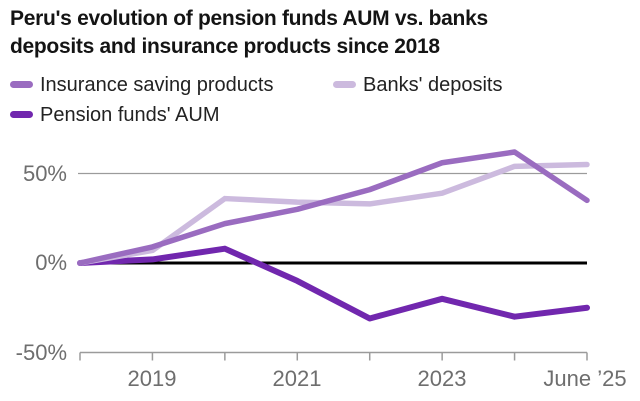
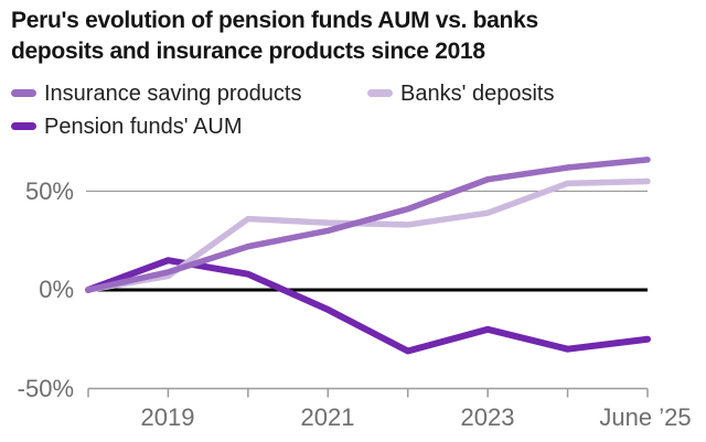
Pension funds' AUM/2019: 2% -> 15%
Insurance saving products/June ’25: 35% -> 66%
